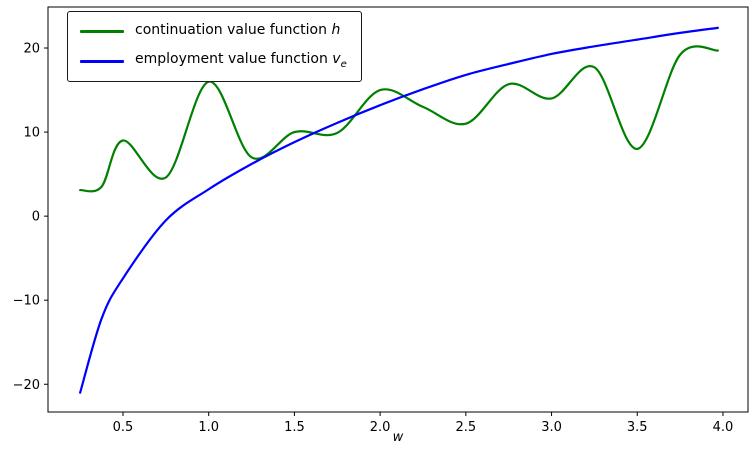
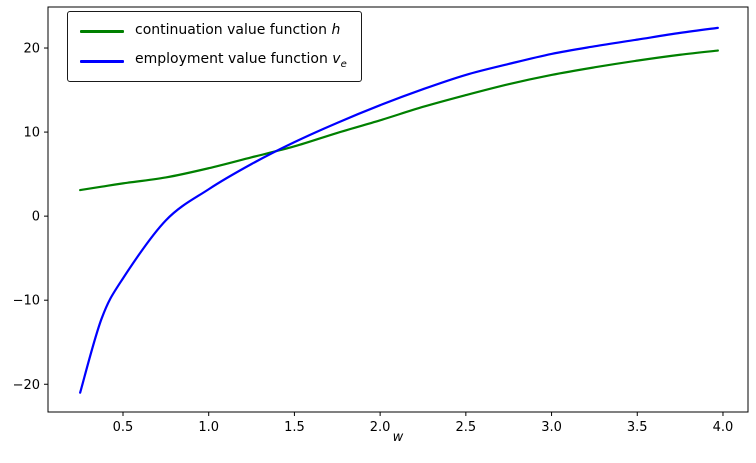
continuation value function h/0.5: 9 -> 4
continuation value function h/1.0: 16 -> 6
continuation value function h/1.5: 10 -> 8
continuation value function h/2.0: 15 -> 11
continuation value function h/2.5: 11 -> 14
continuation value function h/3.0: 14 -> 17
continuation value function h/3.5: 8 -> 18
